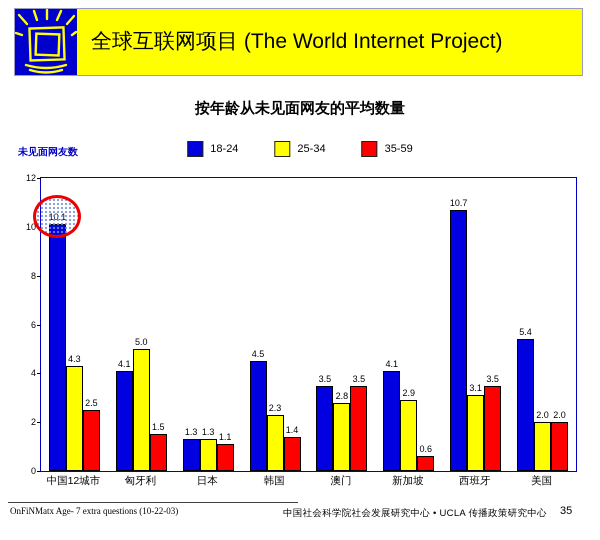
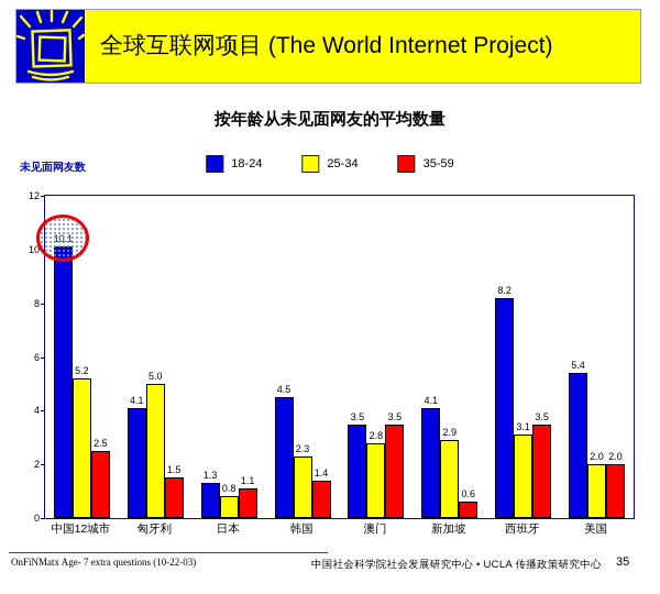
25-34/中国12城市: 4.3 -> 5.2
25-34/日本: 1.3 -> 0.8
18-24/西班牙: 10.7 -> 8.2
